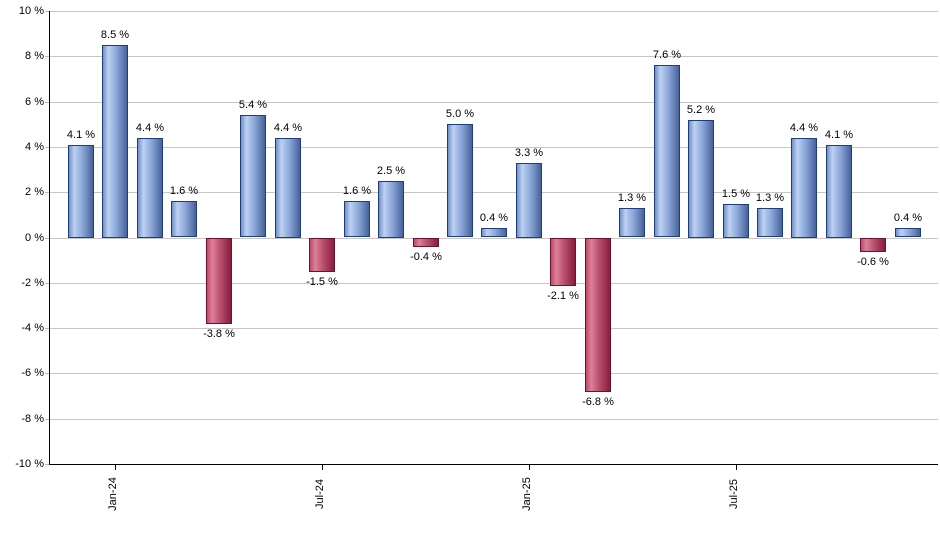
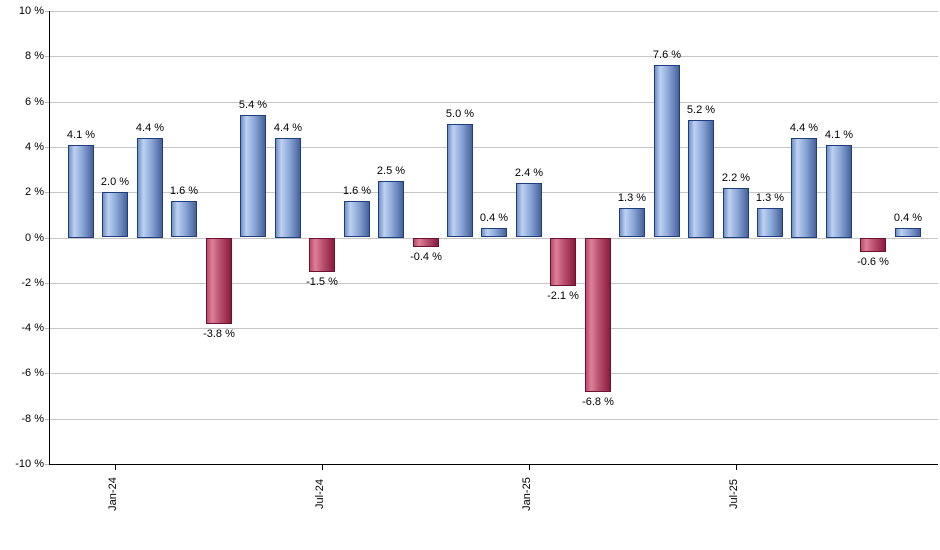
Jan-24: 8.5 -> 2.0
Jan-25: 3.3 -> 2.4
Jul-25: 1.5 -> 2.2
